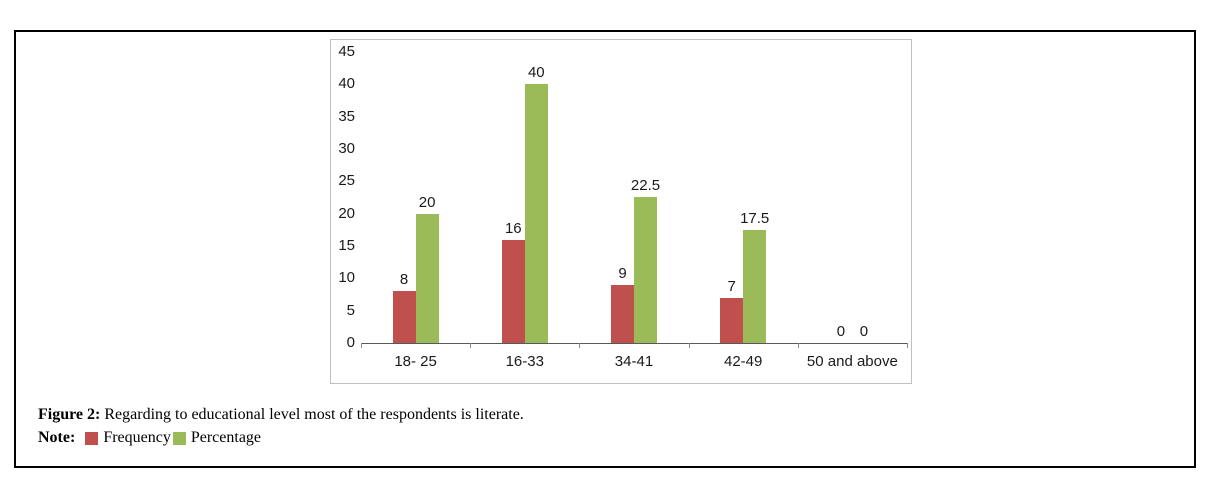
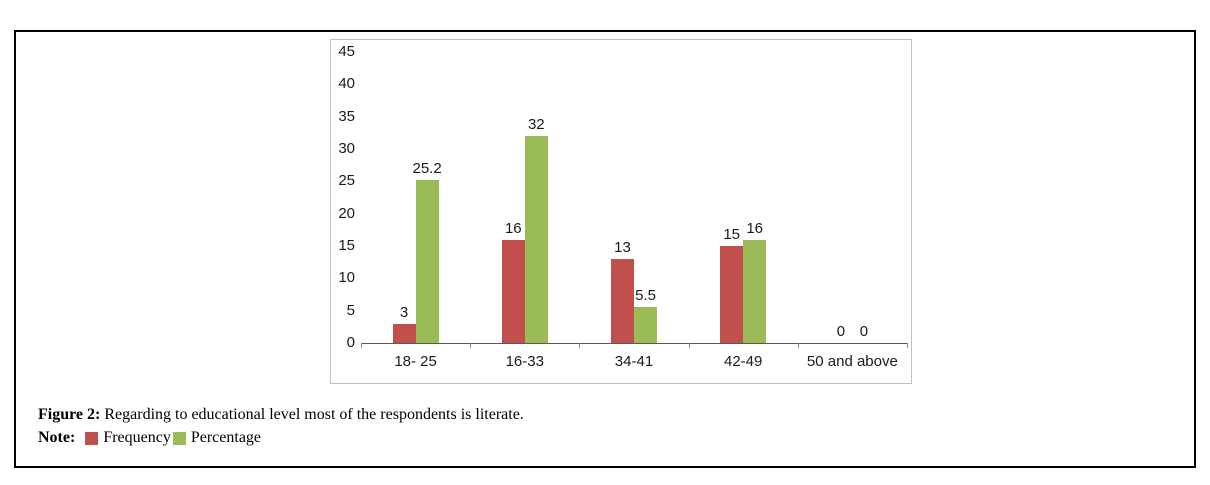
Frequency/18- 25: 8 -> 3
Percentage/18- 25: 20 -> 25.2
Percentage/16-33: 40 -> 32
Frequency/34-41: 9 -> 13
Percentage/34-41: 22.5 -> 5.5
Frequency/42-49: 7 -> 15
Percentage/42-49: 17.5 -> 16
